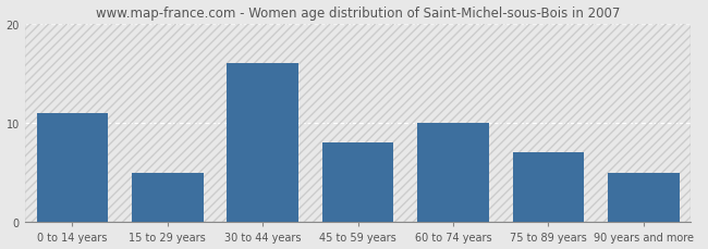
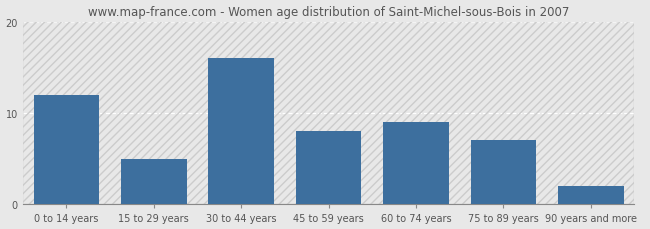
0 to 14 years: 11 -> 12
60 to 74 years: 10 -> 9
90 years and more: 5 -> 2
